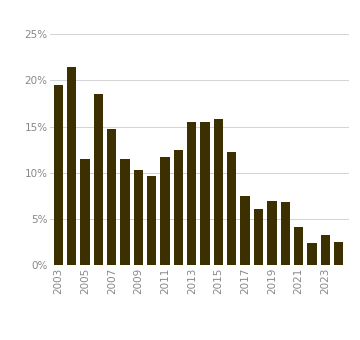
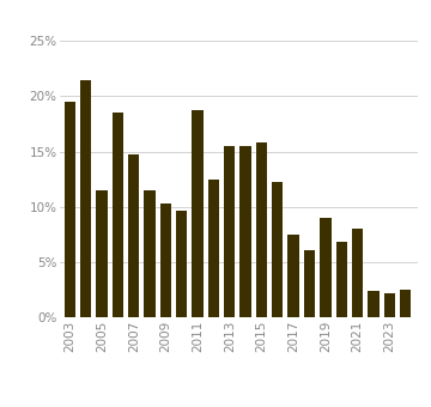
2011: 11.7% -> 18.8%
2019: 7.0% -> 9.0%
2021: 4.1% -> 8.0%
2023: 3.3% -> 2.2%
